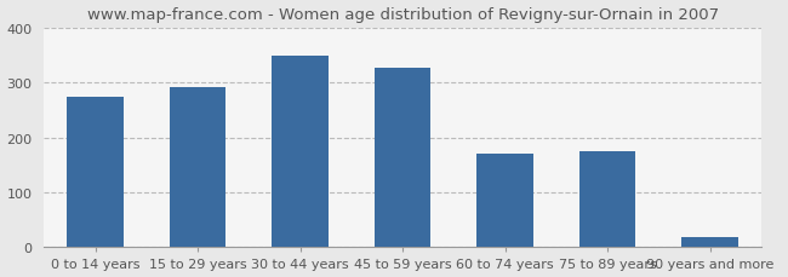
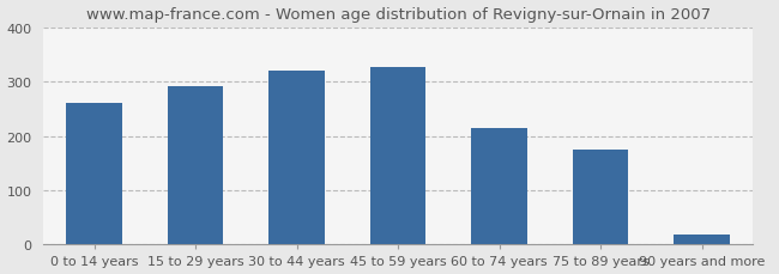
0 to 14 years: 275 -> 260
30 to 44 years: 350 -> 320
60 to 74 years: 170 -> 215
